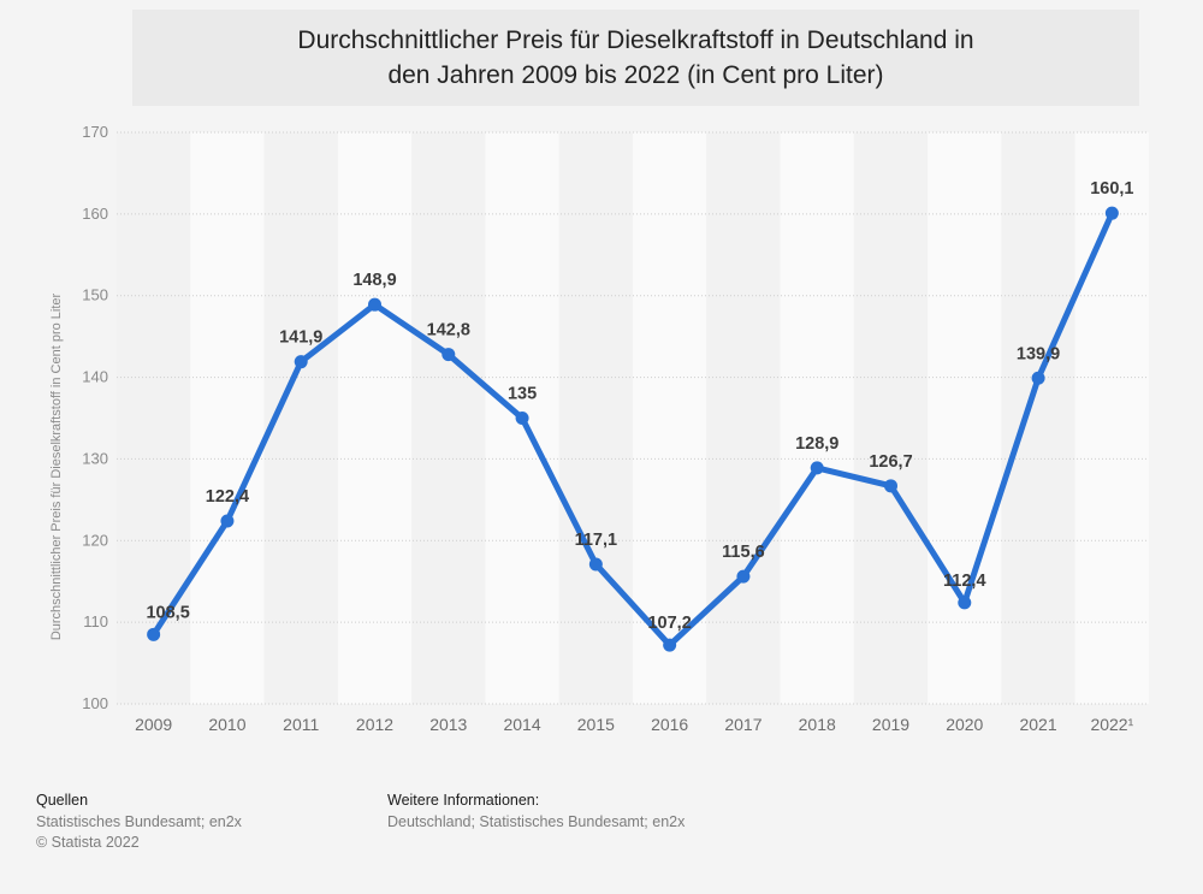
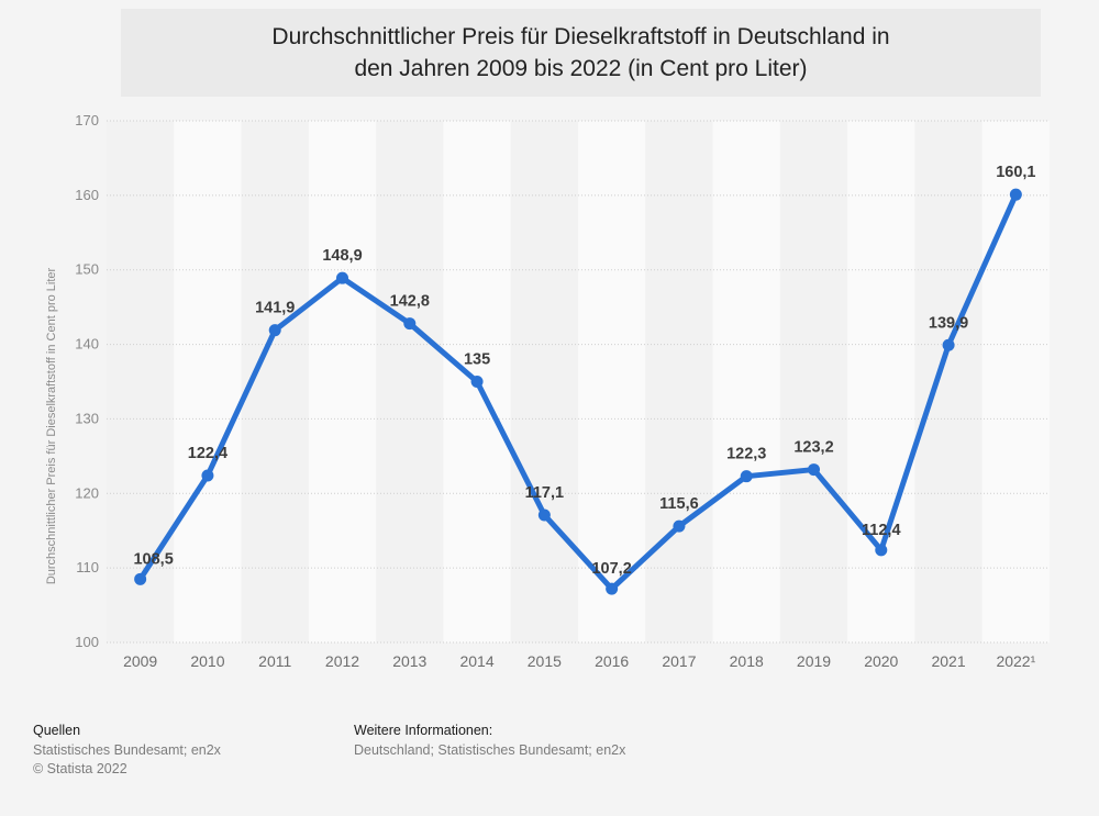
2018: 128,9 -> 122,3
2019: 126,7 -> 123,2
